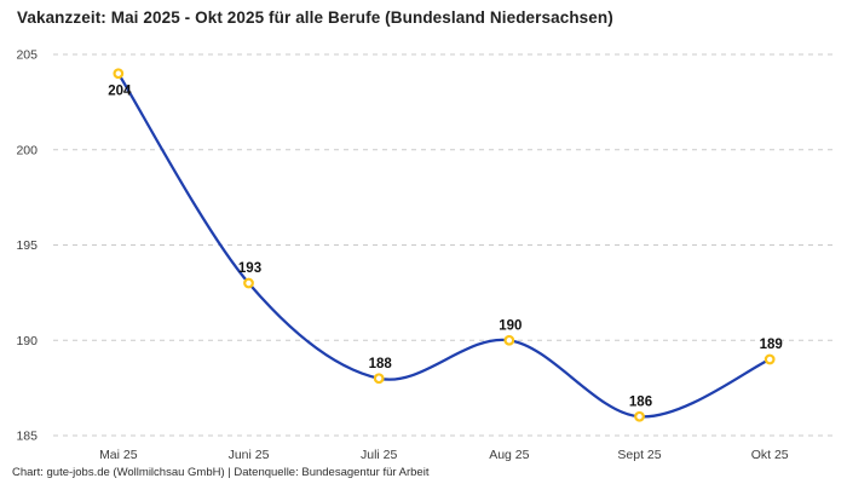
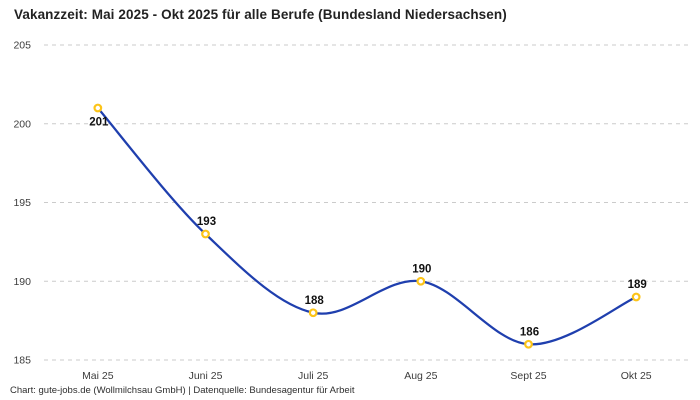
Mai 25: 204 -> 201
